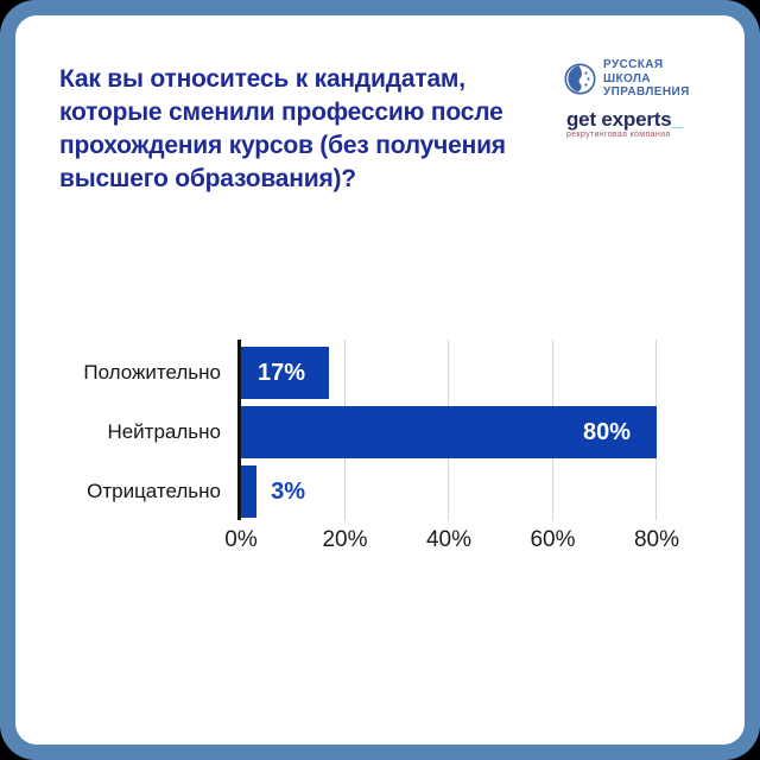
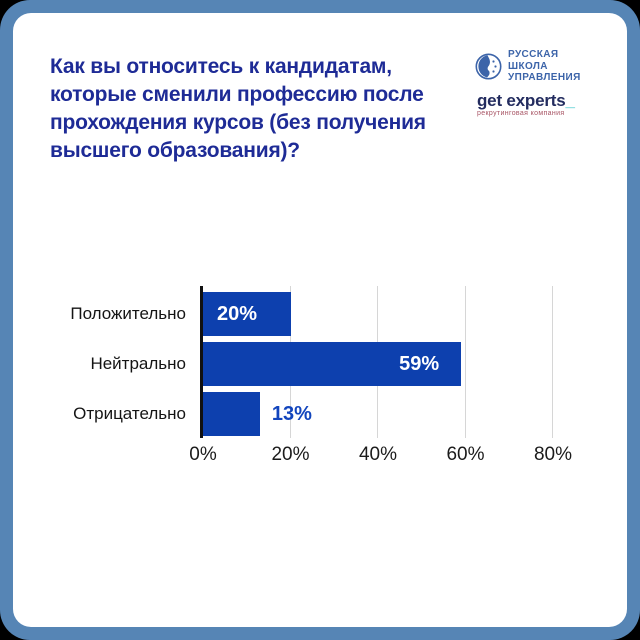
Положительно: 17% -> 20%
Нейтрально: 80% -> 59%
Отрицательно: 3% -> 13%
